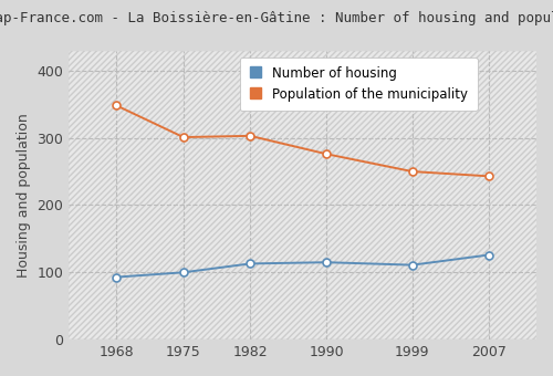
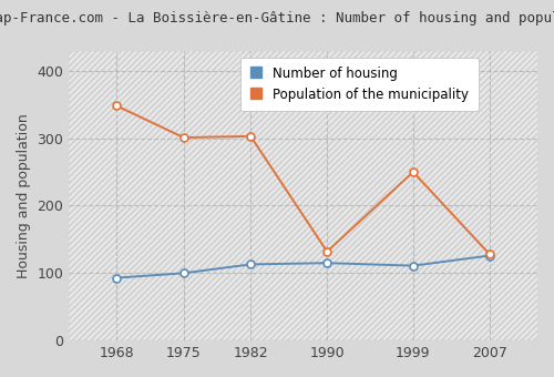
Population of the municipality/1990: 276 -> 132
Population of the municipality/2007: 243 -> 128
